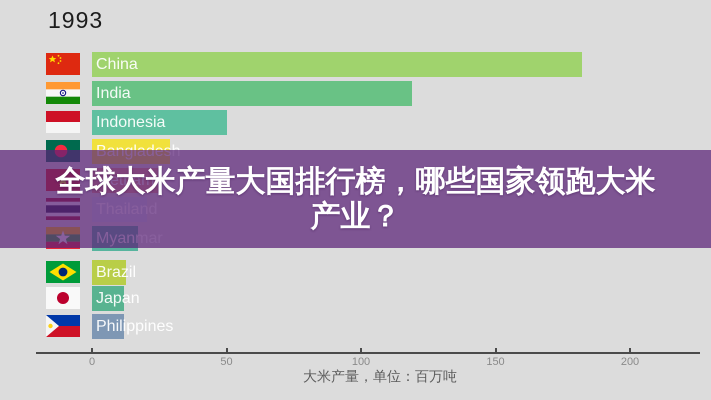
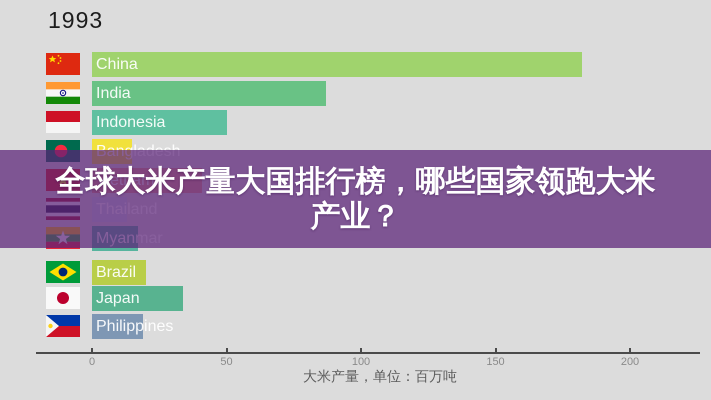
India: 119 -> 87
Bangladesh: 29 -> 15
Vietnam: 24 -> 41
Thailand: 20 -> 13
Brazil: 12 -> 20
Japan: 12 -> 34
Philippines: 12 -> 19
